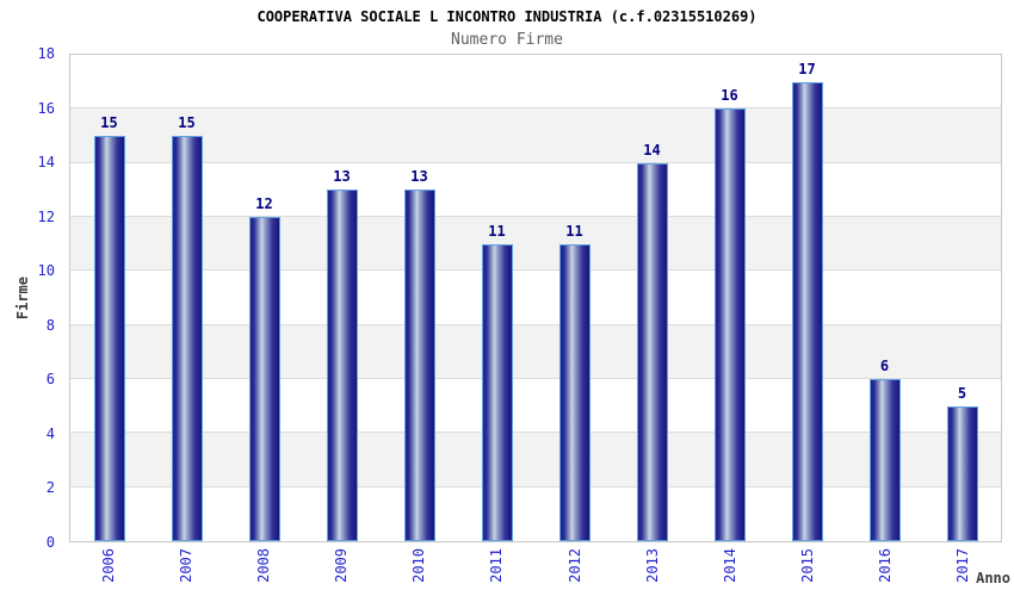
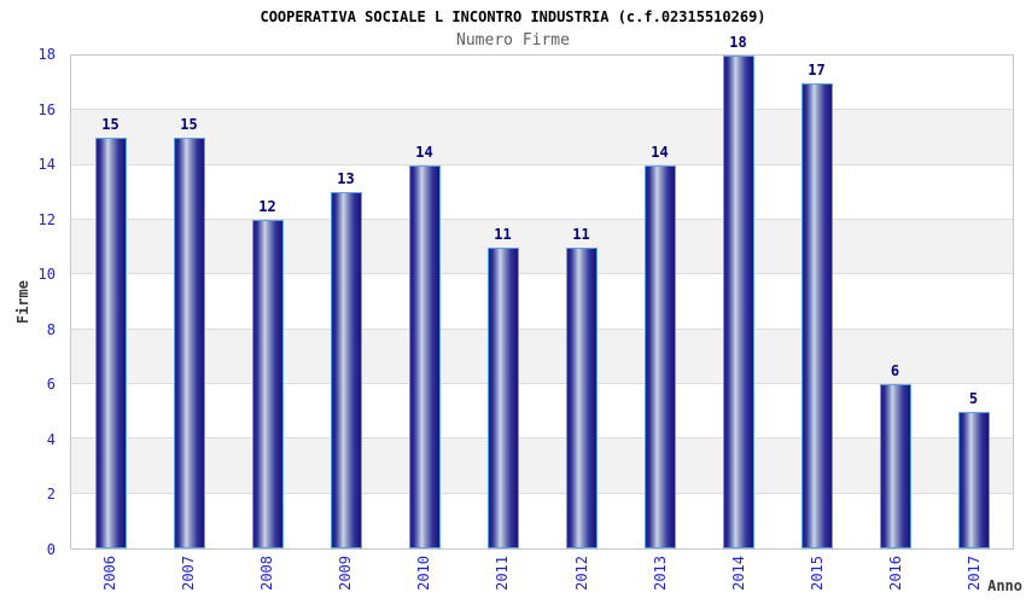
2010: 13 -> 14
2014: 16 -> 18
